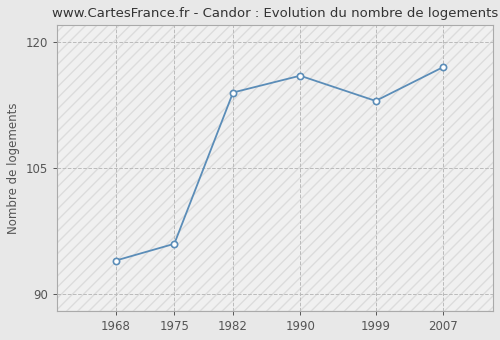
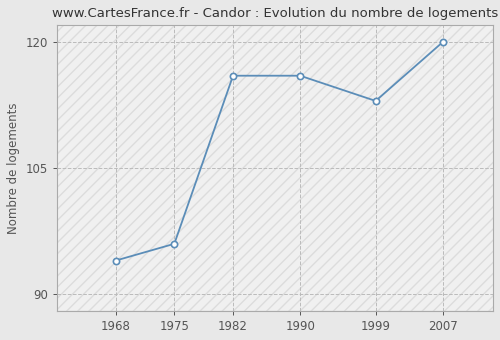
1982: 114 -> 116
2007: 117 -> 120
